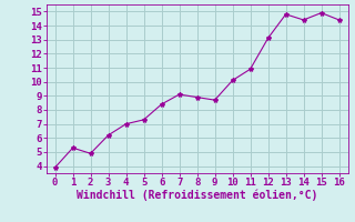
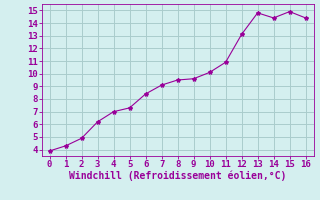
1: 5.3 -> 4.3
8: 8.9 -> 9.5
9: 8.7 -> 9.6
